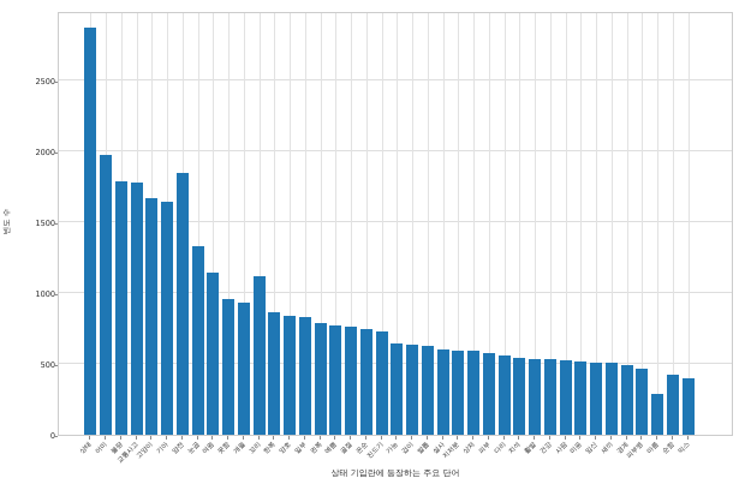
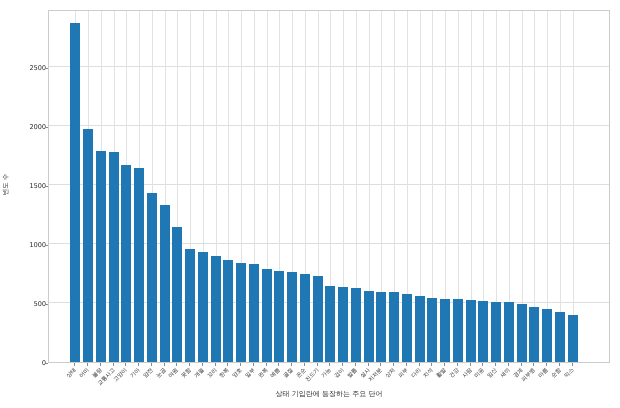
얌전: 1850 -> 1430
꼬리: 1120 -> 900
마름: 290 -> 450
